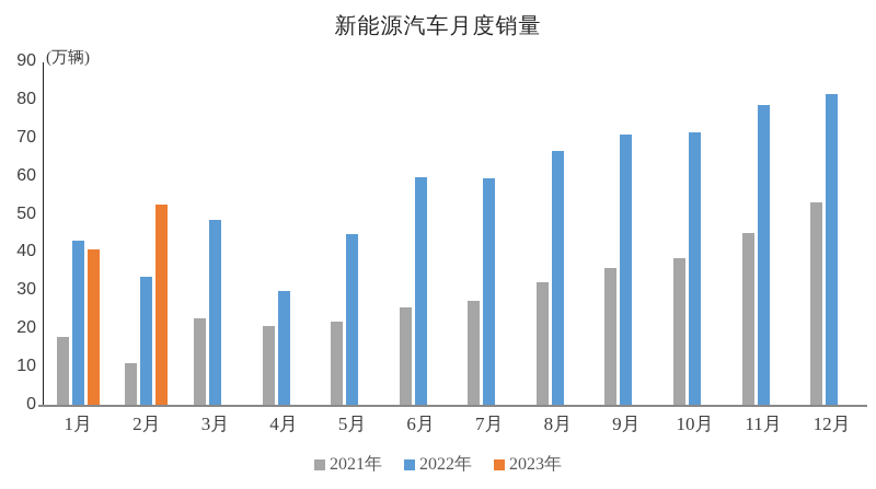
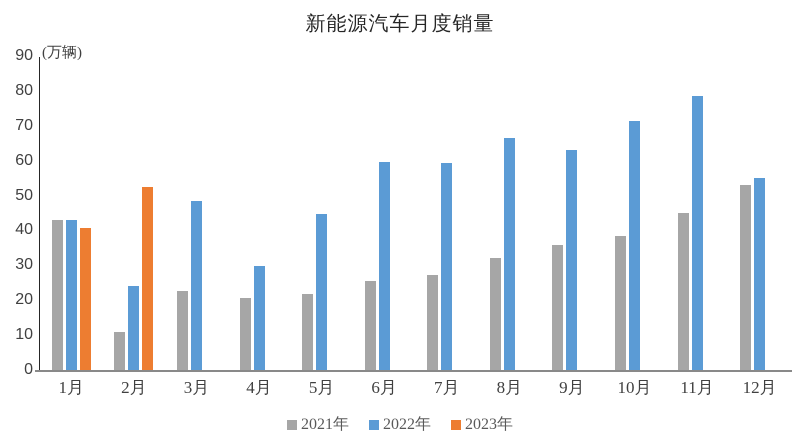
2021年/1月: 18 -> 43
2022年/2月: 33 -> 24
2022年/9月: 71 -> 63
2022年/12月: 81 -> 55
